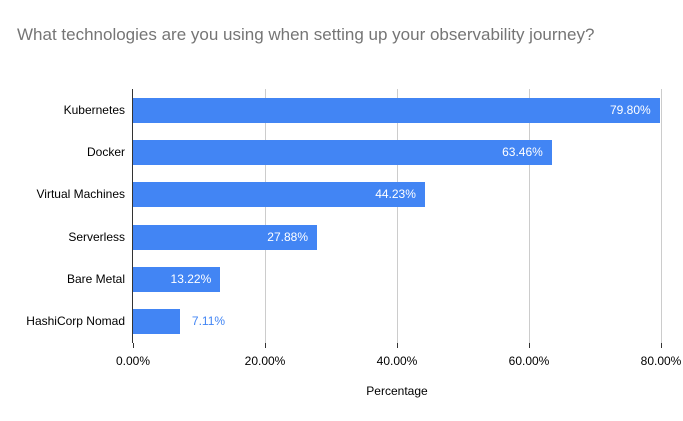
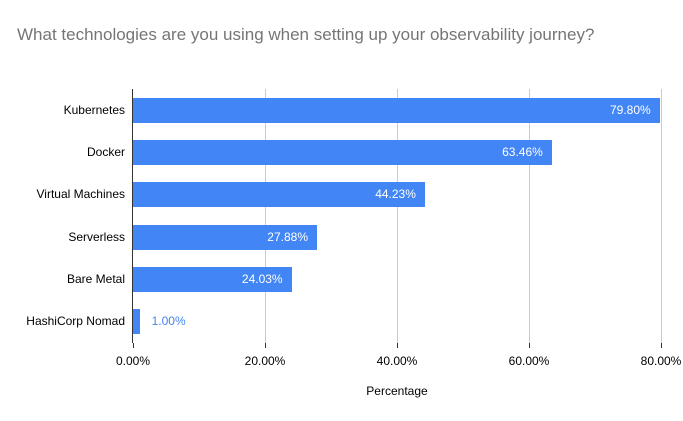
Bare Metal: 13.22% -> 24.03%
HashiCorp Nomad: 7.11% -> 1.00%
